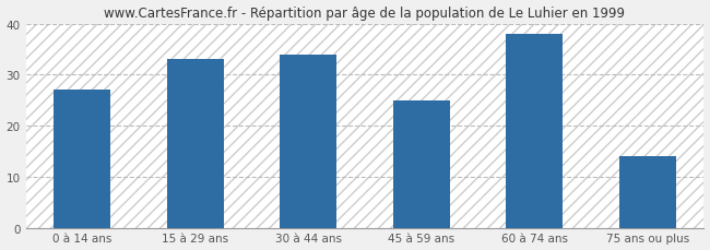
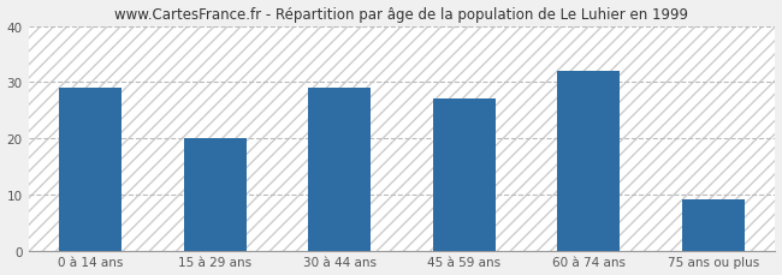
0 à 14 ans: 27 -> 29
15 à 29 ans: 33 -> 20
30 à 44 ans: 34 -> 29
45 à 59 ans: 25 -> 27
60 à 74 ans: 38 -> 32
75 ans ou plus: 14 -> 9
